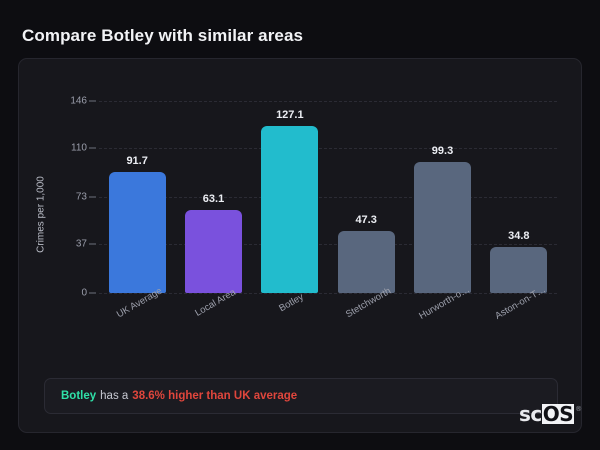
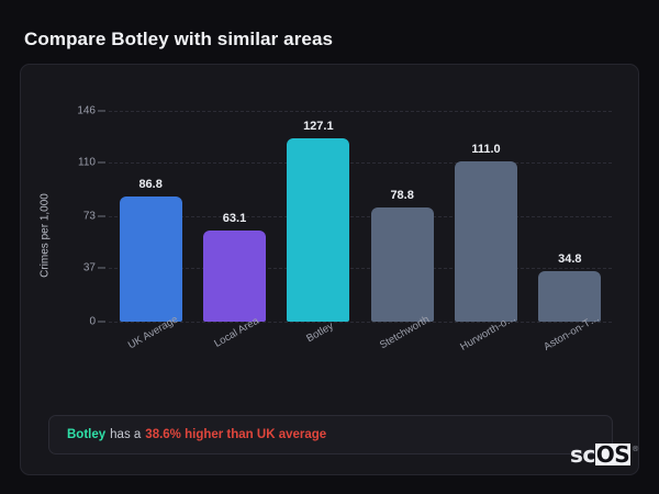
UK Average: 91.7 -> 86.8
Stetchworth: 47.3 -> 78.8
Hurworth-o…: 99.3 -> 111.0
